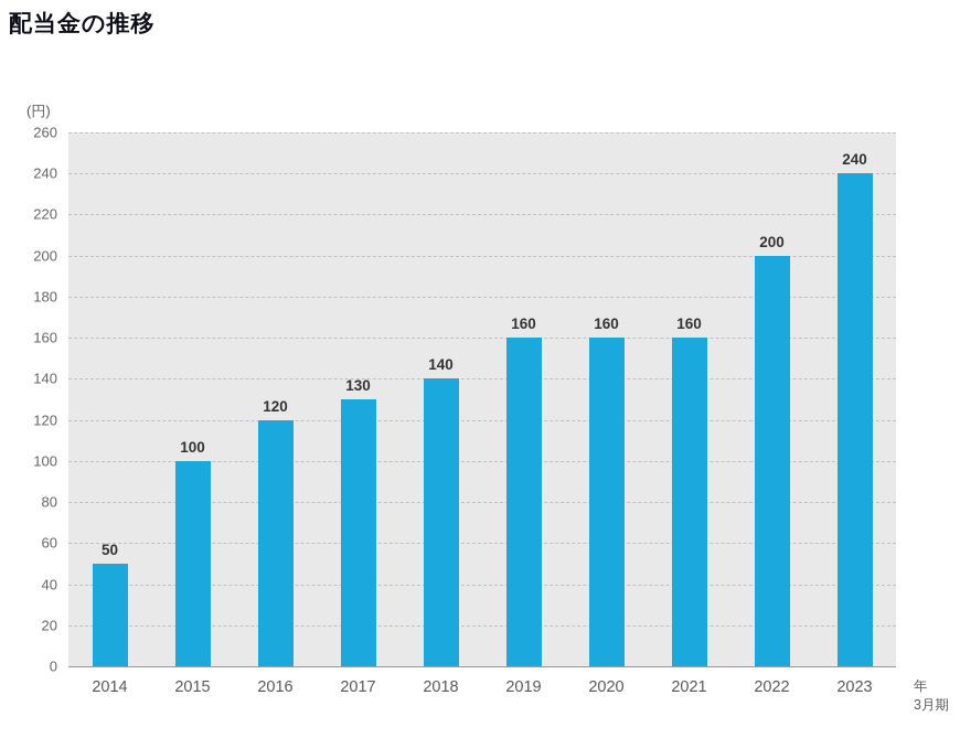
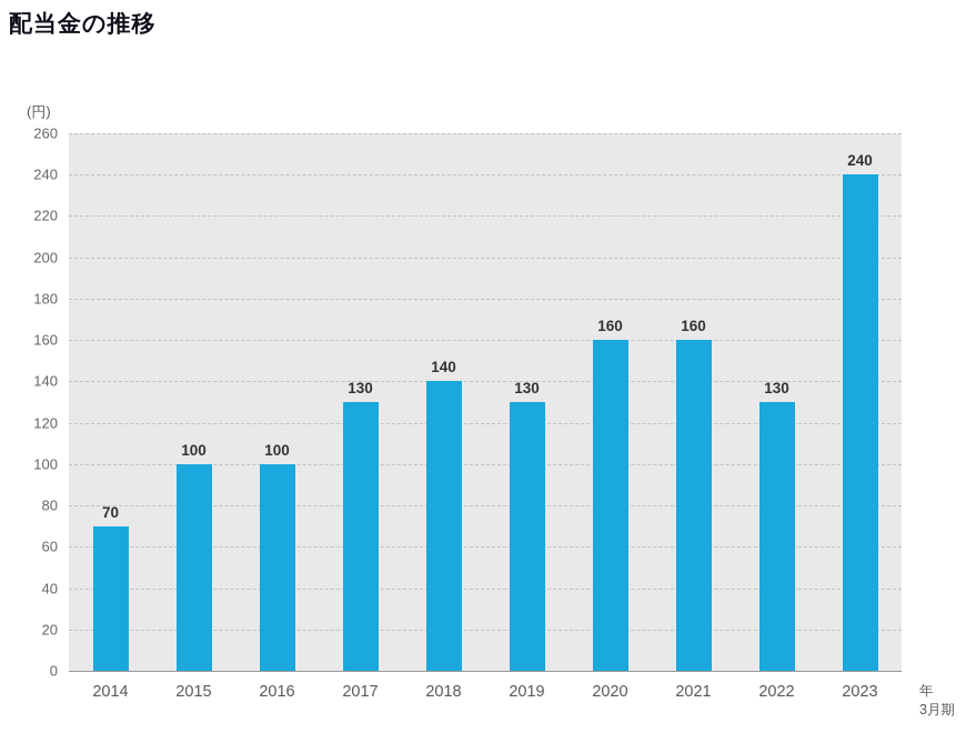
2014: 50 -> 70
2016: 120 -> 100
2019: 160 -> 130
2022: 200 -> 130
